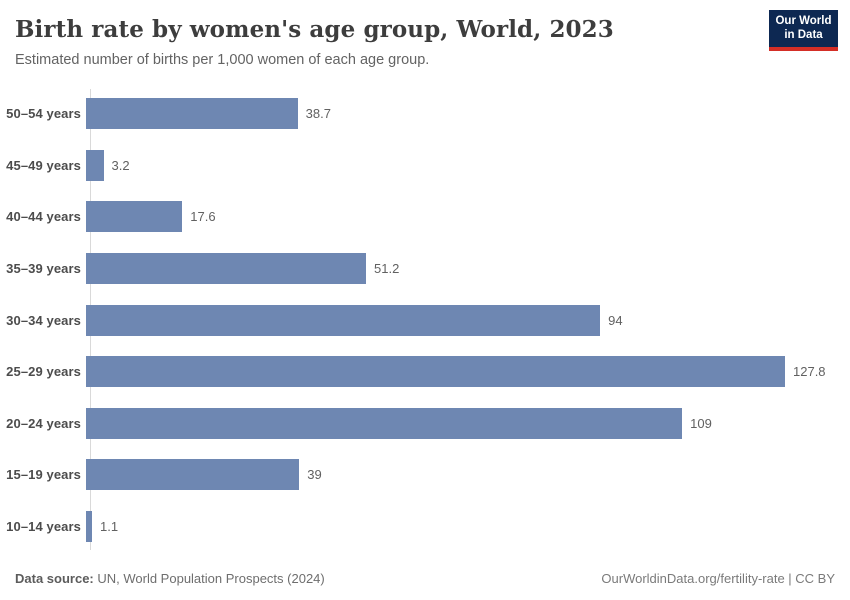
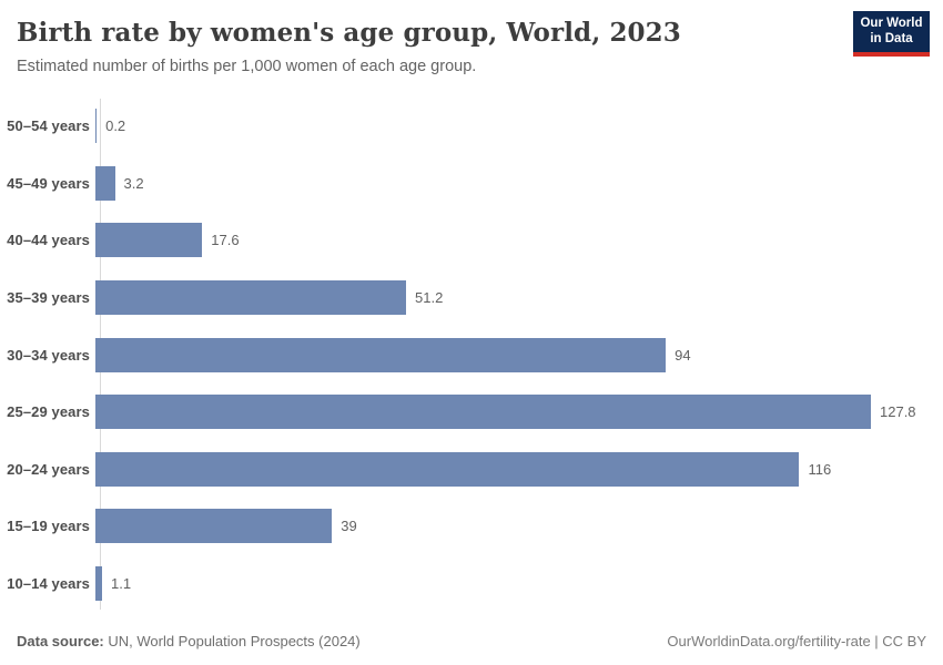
50–54 years: 38.7 -> 0.2
20–24 years: 109 -> 116
